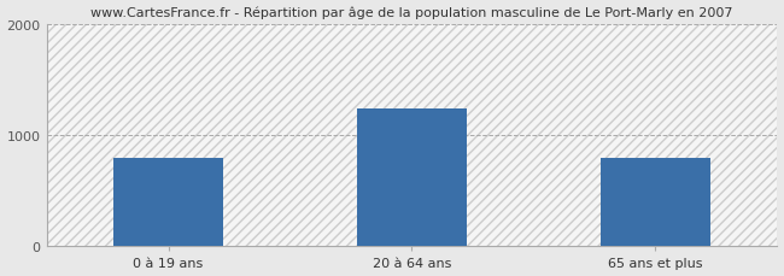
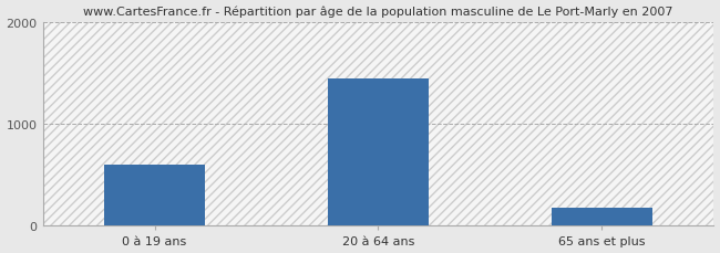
0 à 19 ans: 800 -> 600
20 à 64 ans: 1240 -> 1450
65 ans et plus: 800 -> 180
